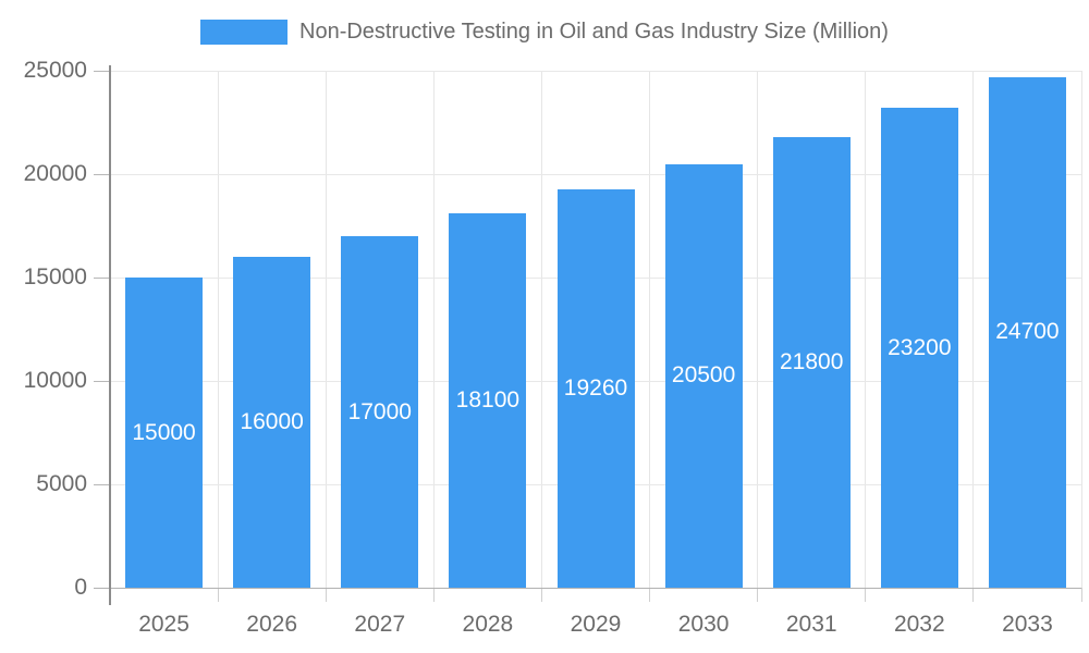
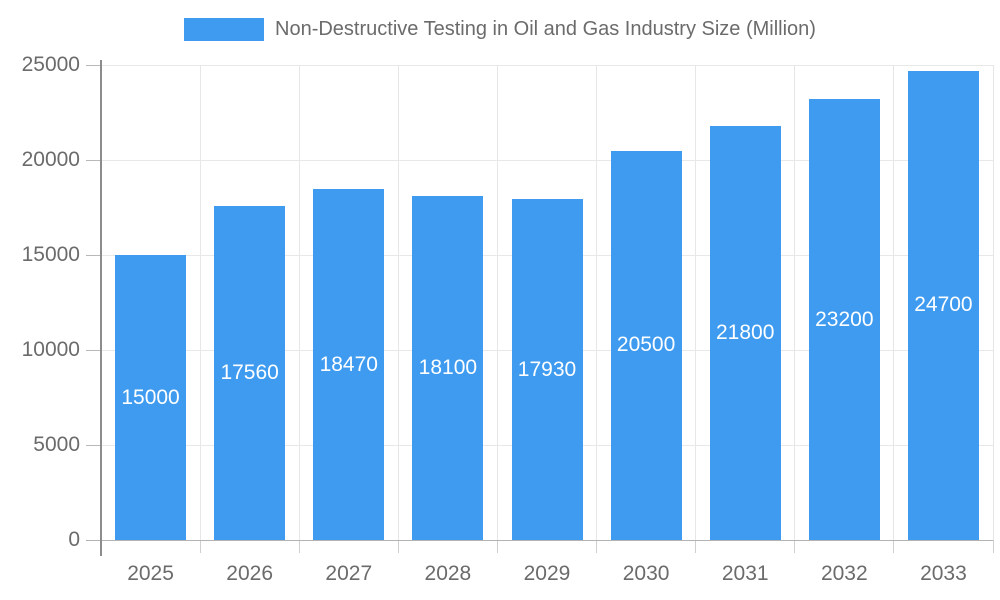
2026: 16000 -> 17560
2027: 17000 -> 18470
2029: 19260 -> 17930
